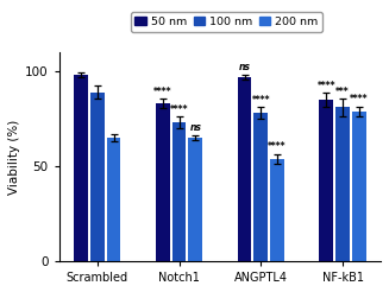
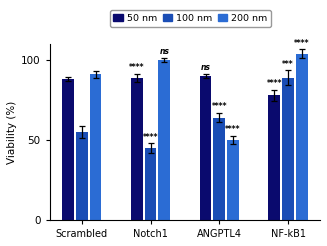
50 nm/Scrambled: 98 -> 88
100 nm/Scrambled: 89 -> 55
200 nm/Scrambled: 65 -> 91
50 nm/Notch1: 83 -> 89
100 nm/Notch1: 73 -> 45
200 nm/Notch1: 65 -> 100
50 nm/ANGPTL4: 97 -> 90
100 nm/ANGPTL4: 78 -> 64
200 nm/ANGPTL4: 54 -> 50
50 nm/NF-kB1: 85 -> 78
100 nm/NF-kB1: 81 -> 89
200 nm/NF-kB1: 79 -> 104
